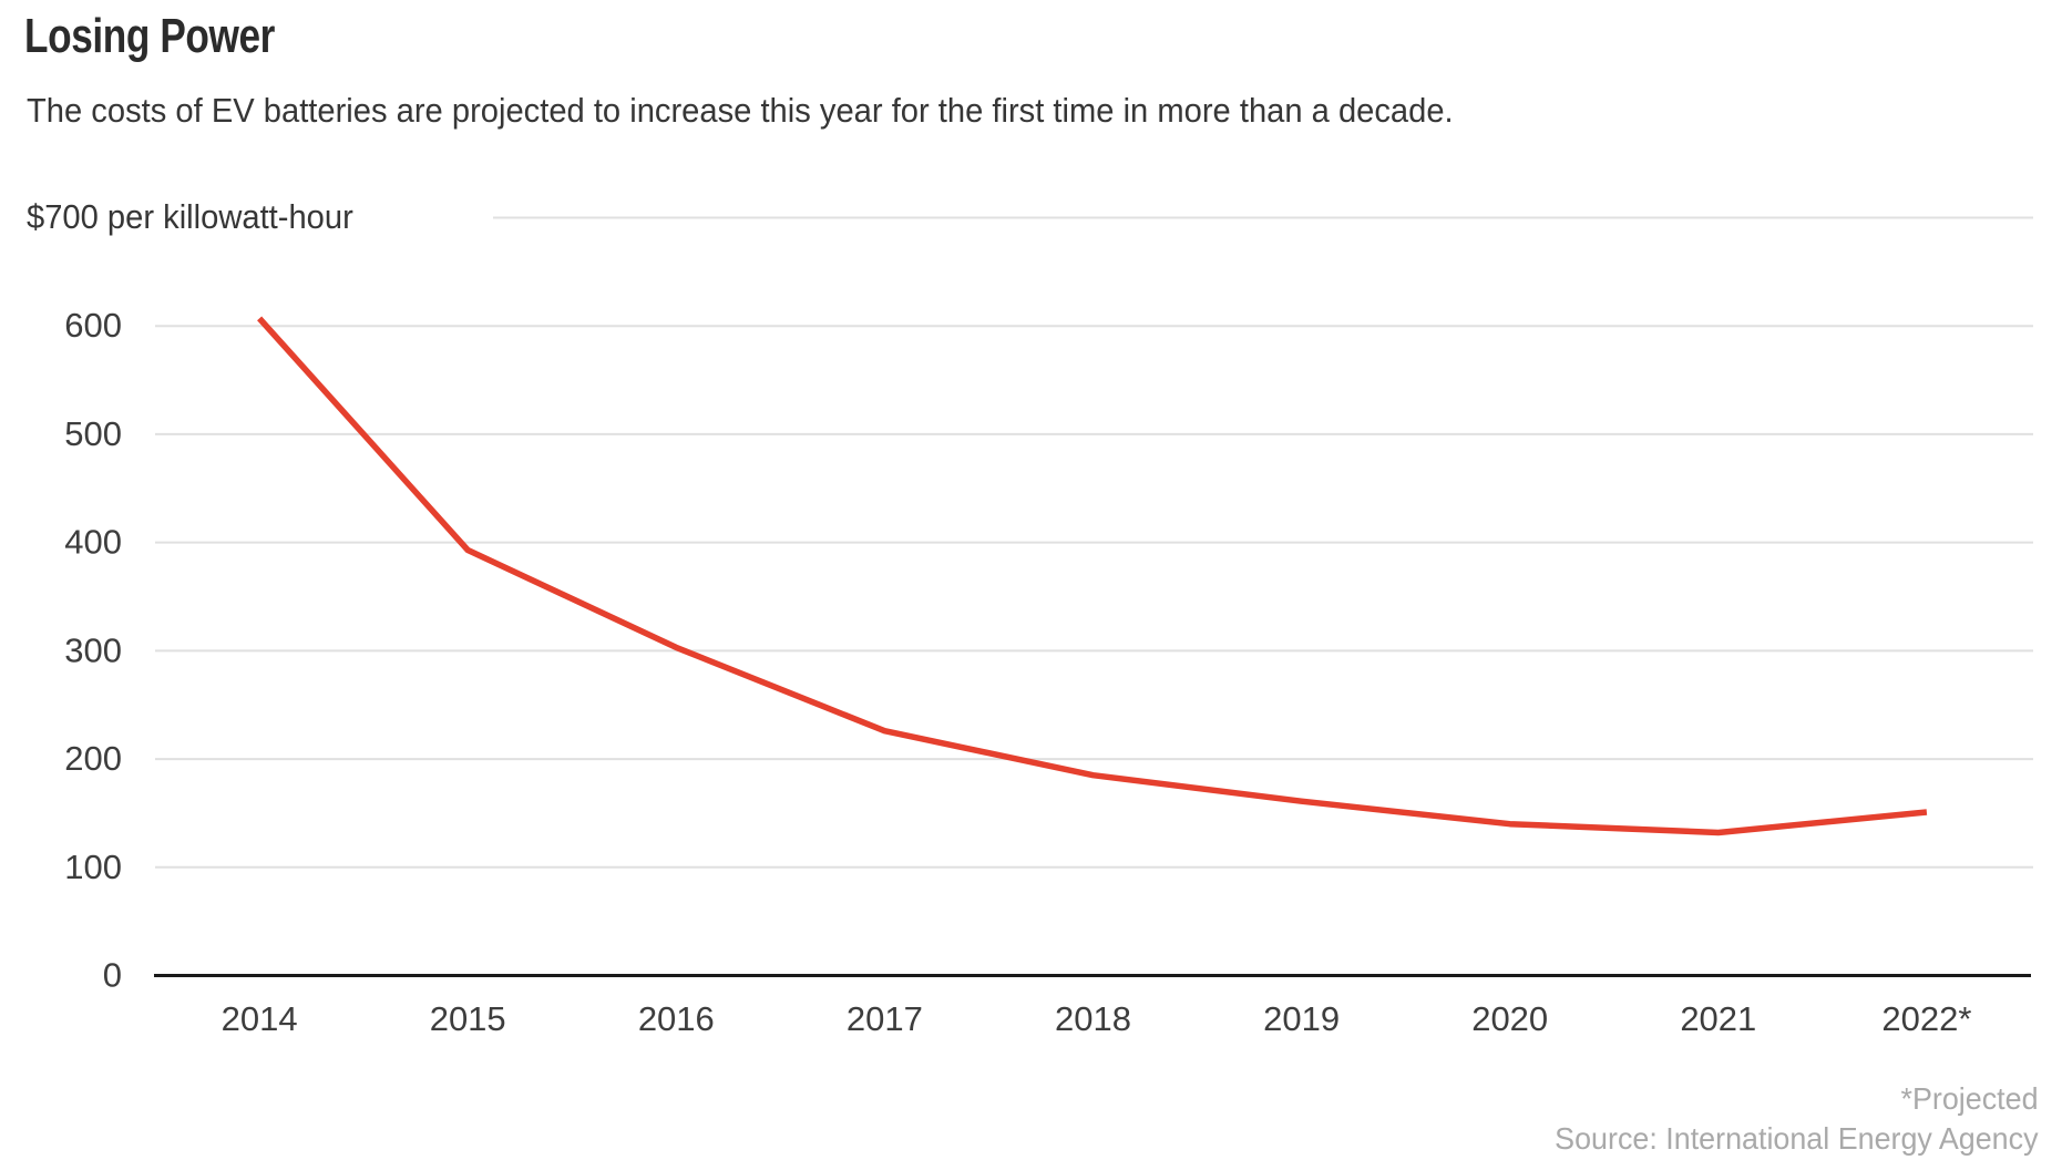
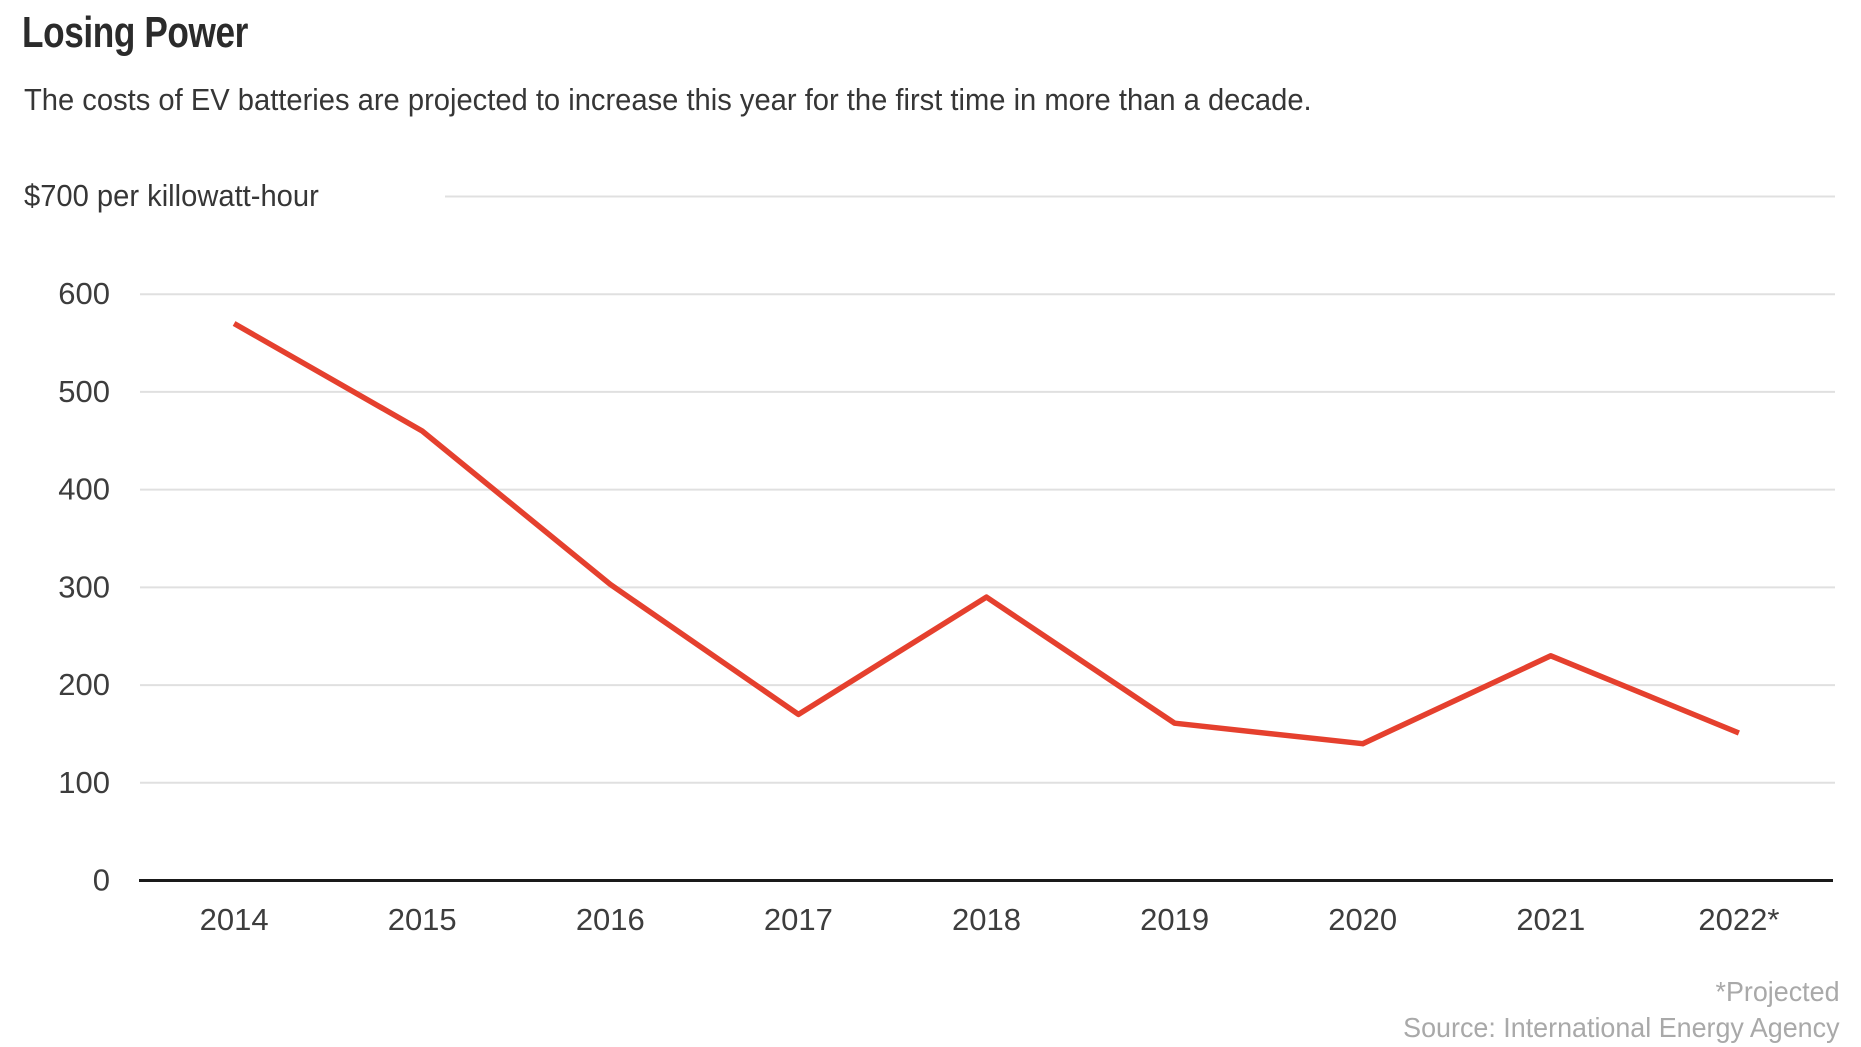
2014: 610 -> 570
2015: 390 -> 460
2017: 230 -> 170
2018: 180 -> 290
2021: 130 -> 230
